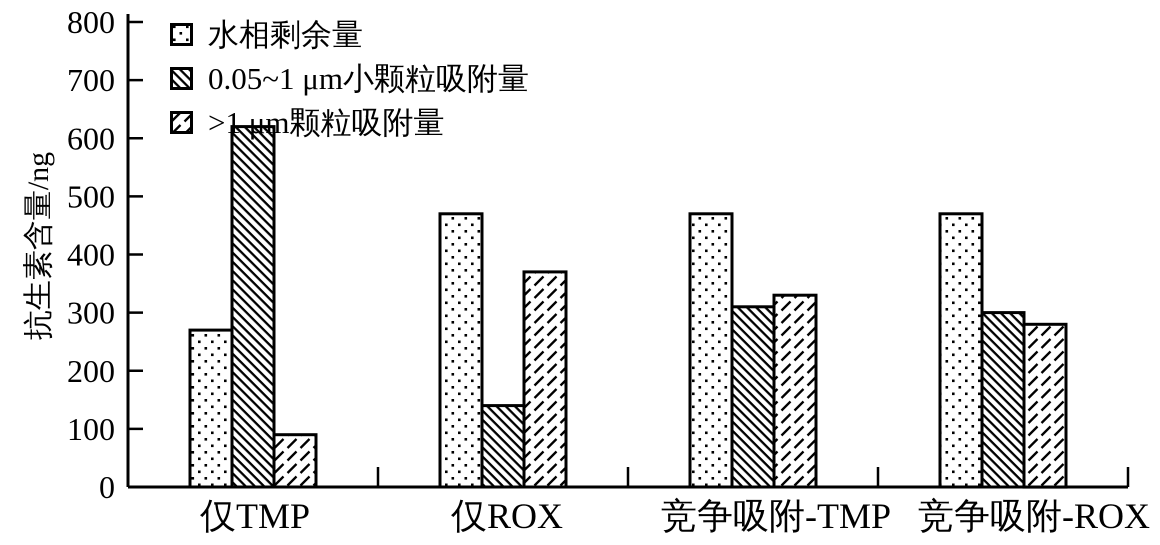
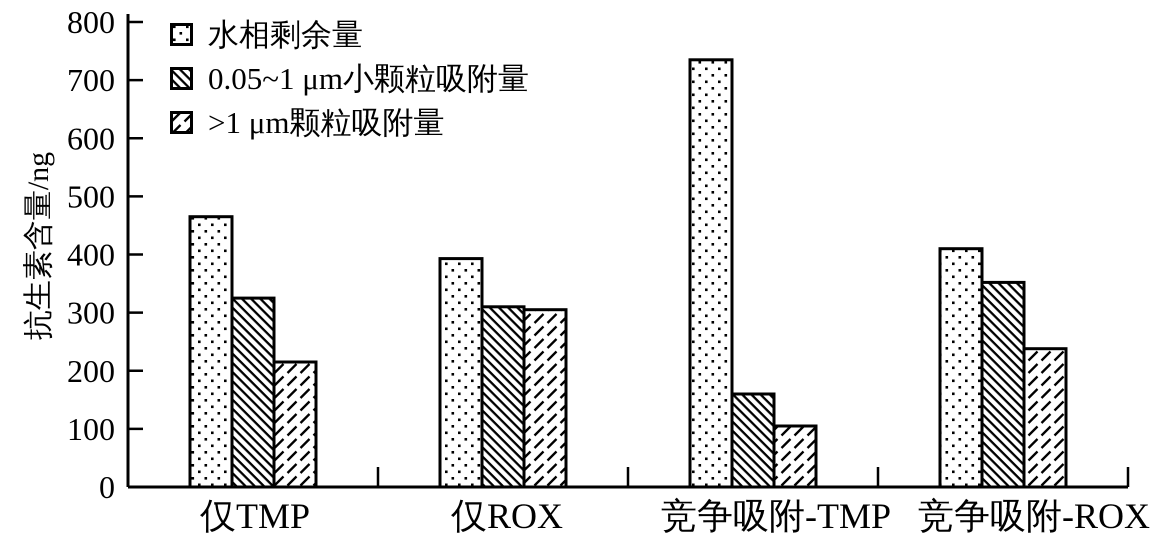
水相剩余量/仅TMP: 270 -> 460
0.05~1 μm小颗粒吸附量/仅TMP: 620 -> 320
>1 μm颗粒吸附量/仅TMP: 90 -> 220
水相剩余量/仅ROX: 470 -> 390
0.05~1 μm小颗粒吸附量/仅ROX: 140 -> 310
>1 μm颗粒吸附量/仅ROX: 370 -> 300
水相剩余量/竞争吸附-TMP: 470 -> 740
0.05~1 μm小颗粒吸附量/竞争吸附-TMP: 310 -> 160
>1 μm颗粒吸附量/竞争吸附-TMP: 330 -> 100
水相剩余量/竞争吸附-ROX: 470 -> 410
0.05~1 μm小颗粒吸附量/竞争吸附-ROX: 300 -> 350
>1 μm颗粒吸附量/竞争吸附-ROX: 280 -> 240
